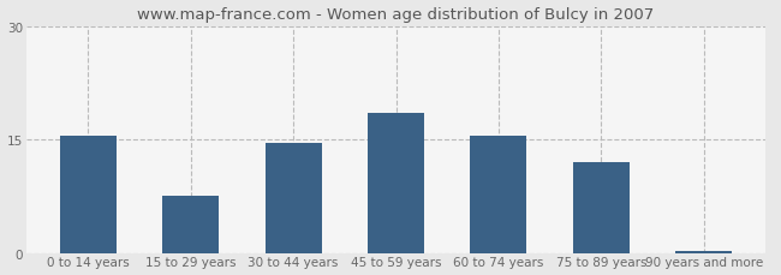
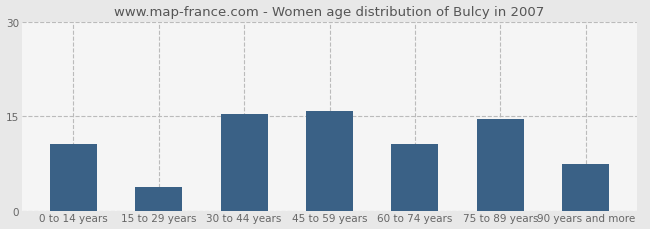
0 to 14 years: 15.5 -> 10.6
15 to 29 years: 7.5 -> 3.8
30 to 44 years: 14.5 -> 15.4
45 to 59 years: 18.5 -> 15.8
60 to 74 years: 15.5 -> 10.6
75 to 89 years: 12.0 -> 14.6
90 years and more: 0.2 -> 7.4
